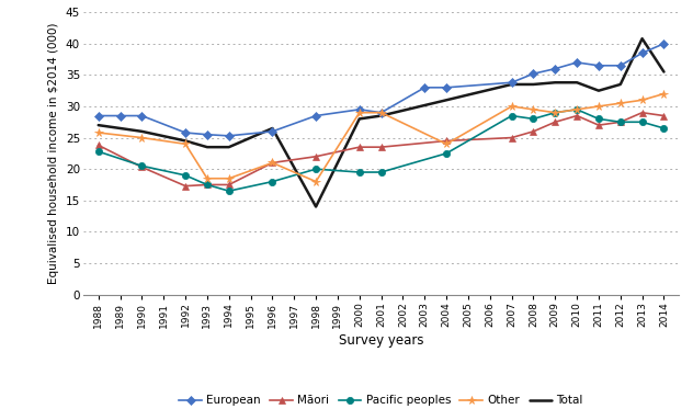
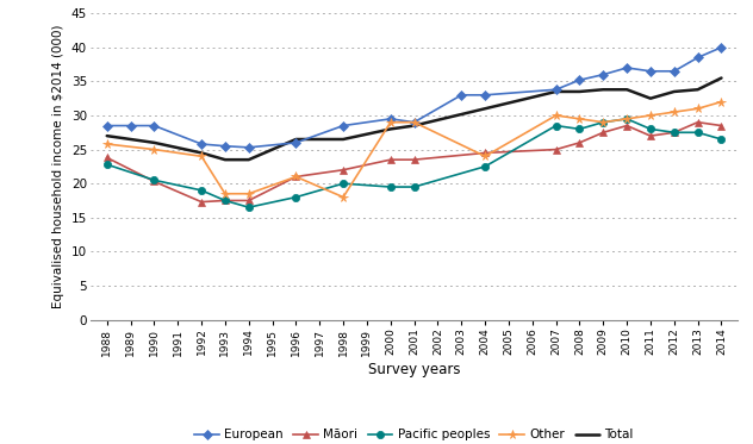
Total/1998: 14.0 -> 26.5
Total/2013: 40.8 -> 33.8
